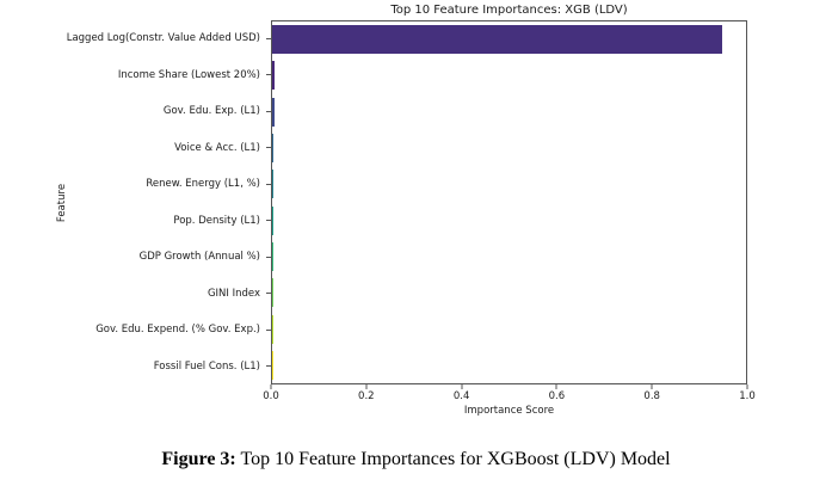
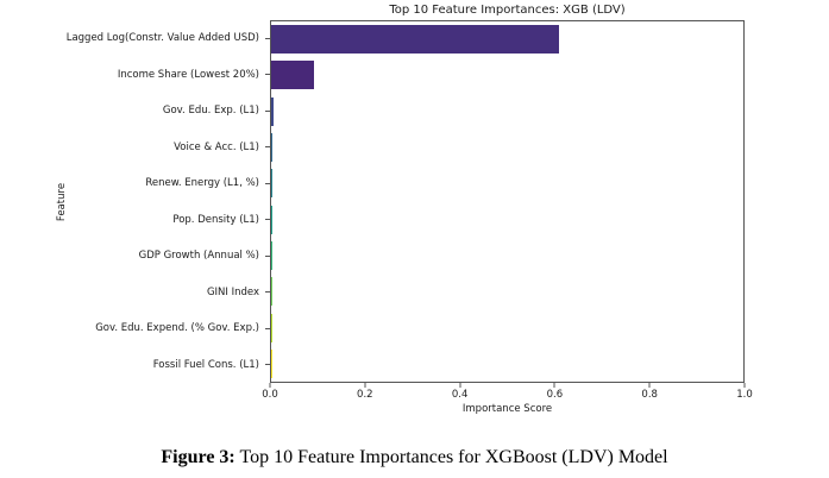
Lagged Log(Constr. Value Added USD): 0.95 -> 0.61
Income Share (Lowest 20%): 0.01 -> 0.09
